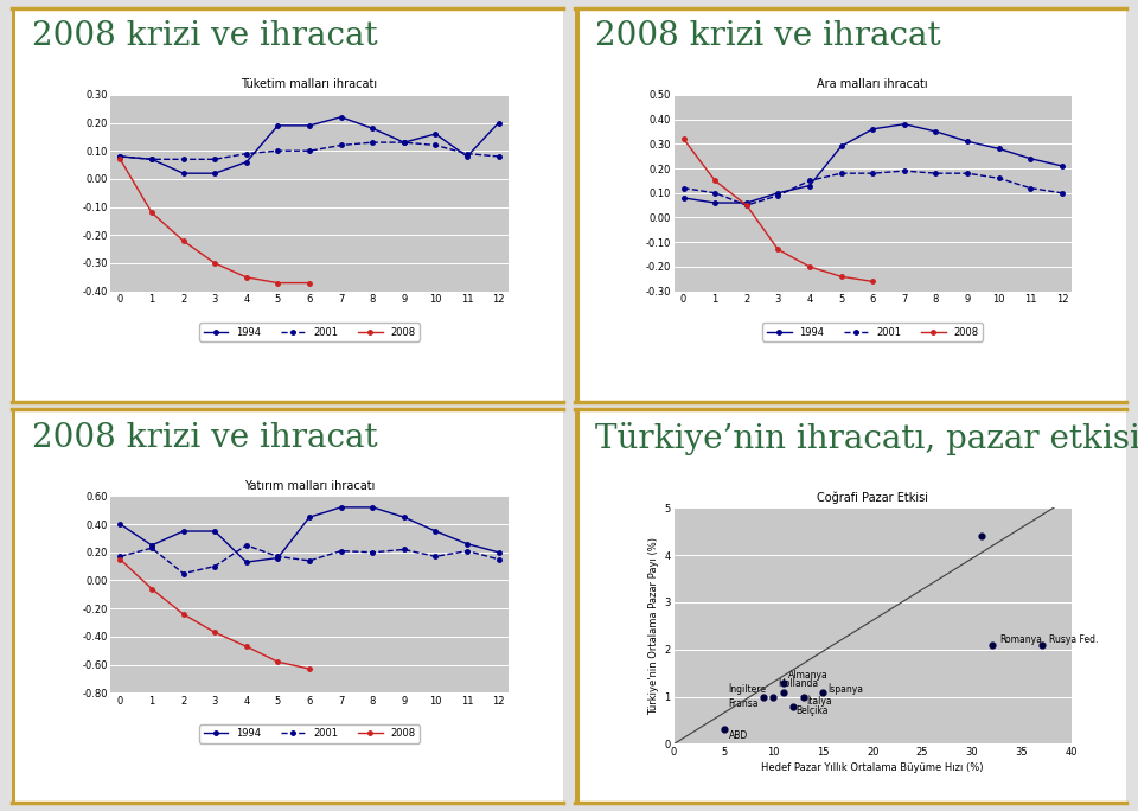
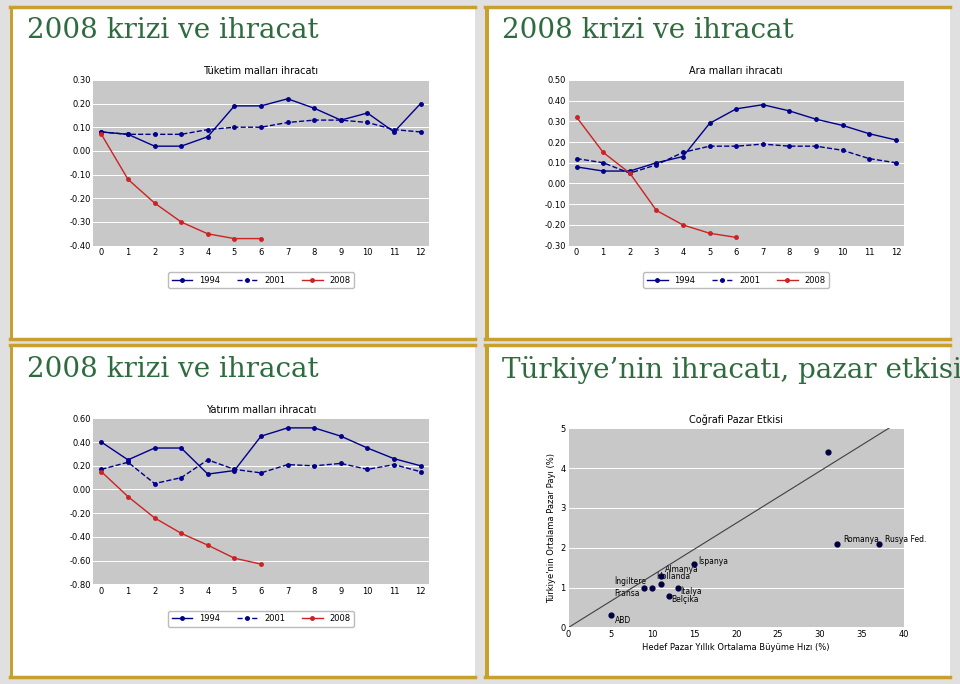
Coğrafi Pazar Etkisi/15: 1.1 -> 1.6
